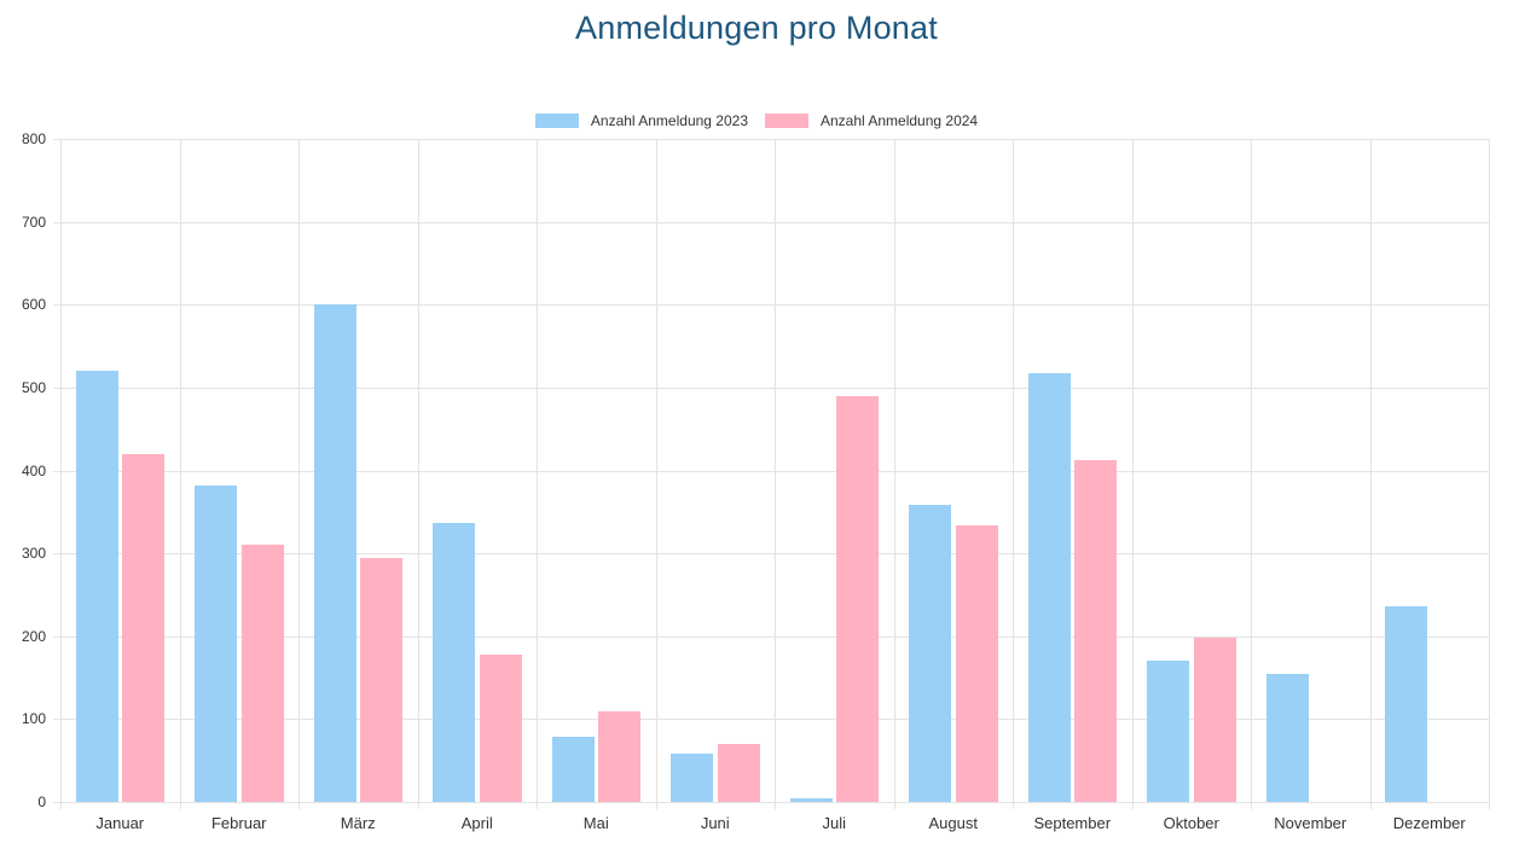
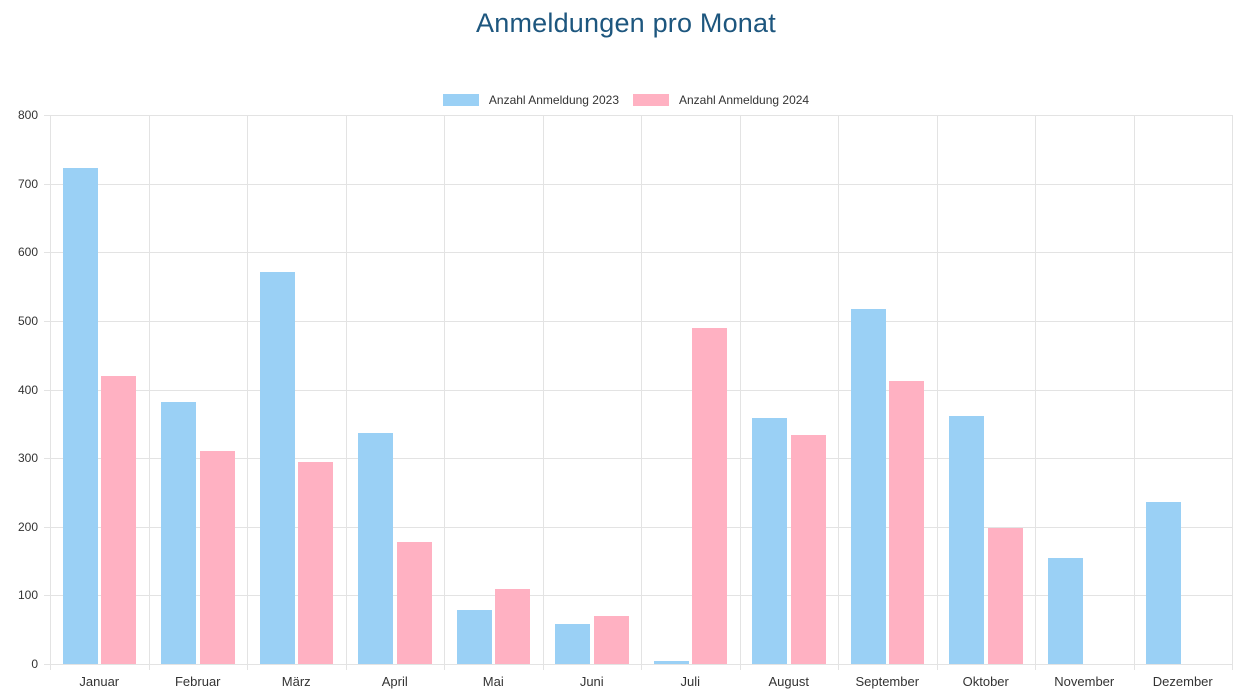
Anzahl Anmeldung 2023/Januar: 520 -> 720
Anzahl Anmeldung 2023/März: 600 -> 570
Anzahl Anmeldung 2023/Oktober: 170 -> 360
